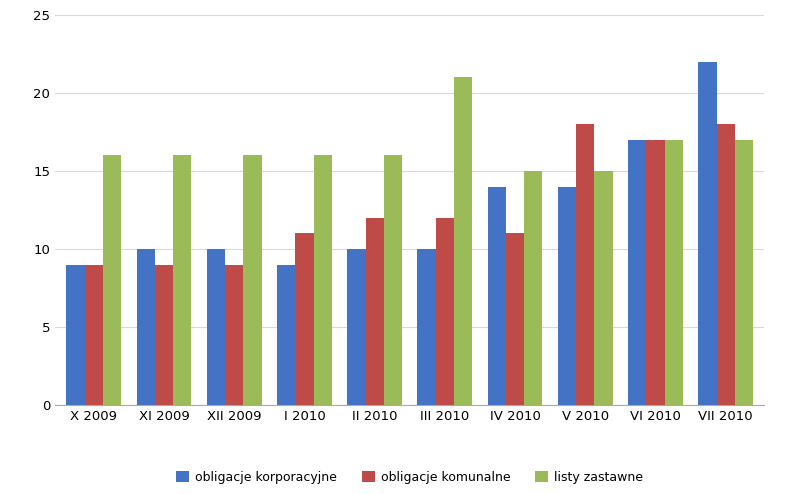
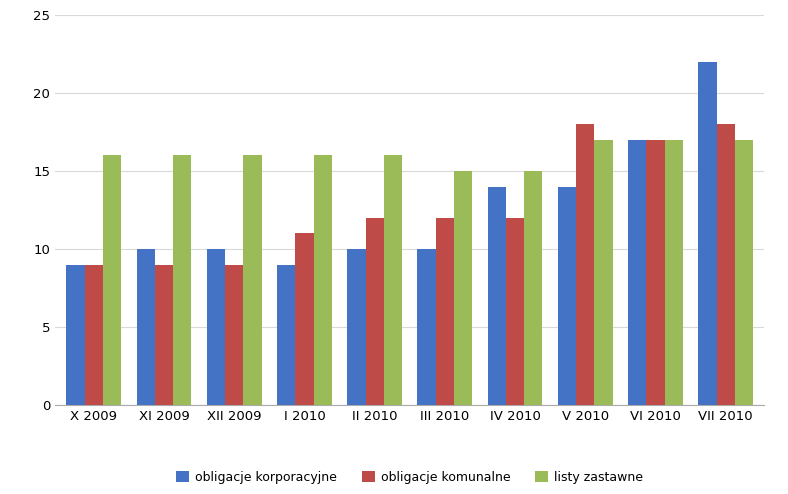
listy zastawne/III 2010: 21 -> 15
obligacje komunalne/IV 2010: 11 -> 12
listy zastawne/V 2010: 15 -> 17
